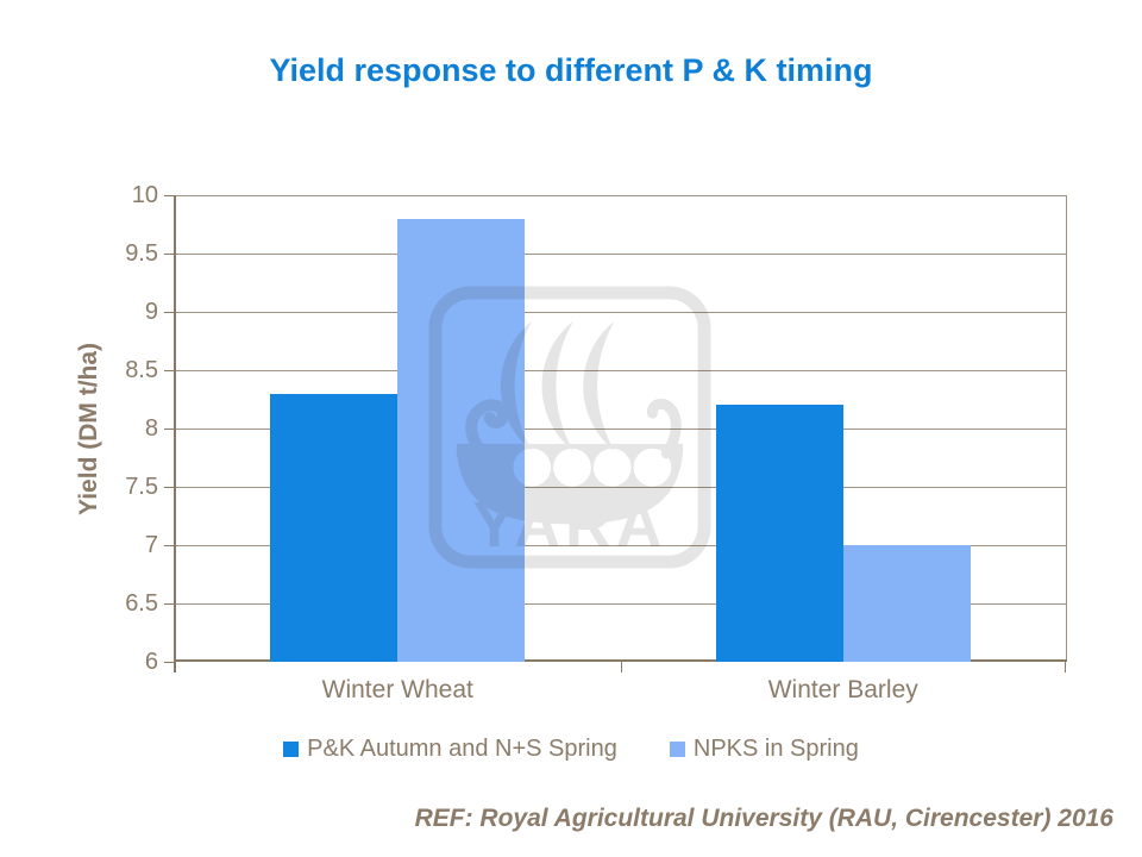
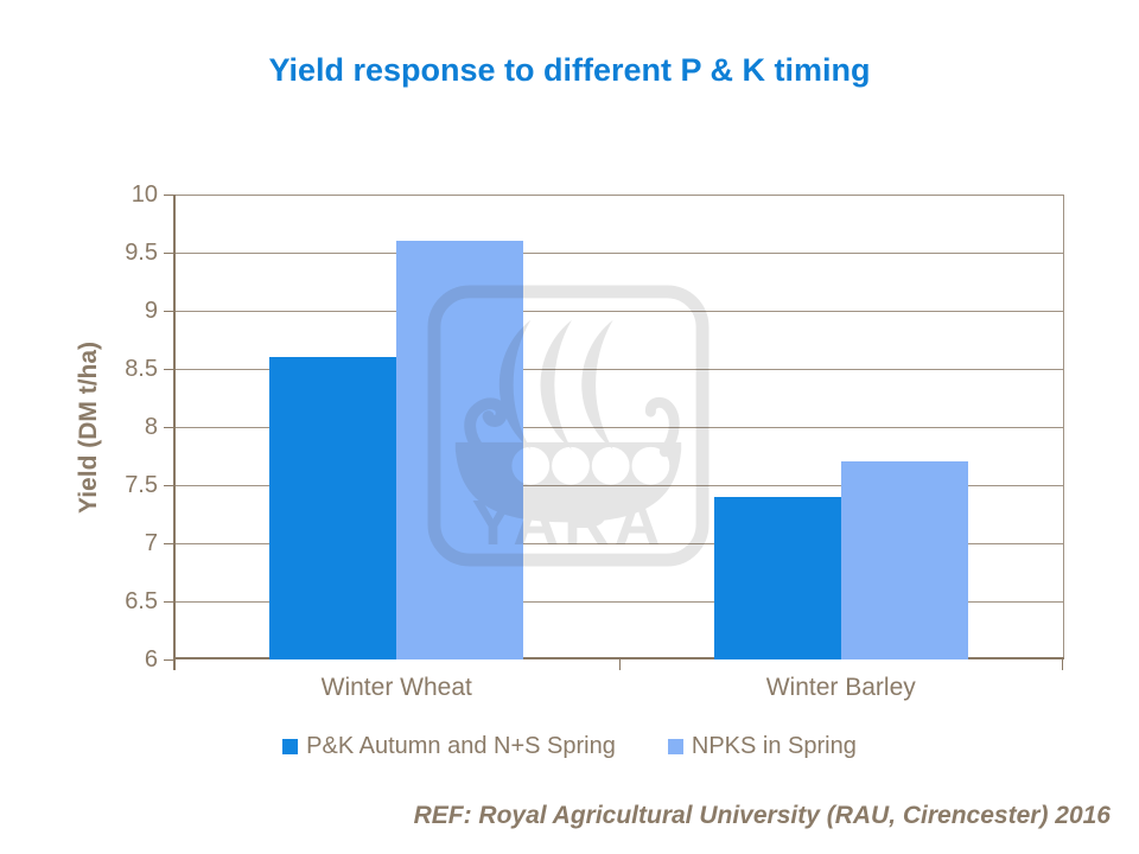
P&K Autumn and N+S Spring/Winter Wheat: 8.3 -> 8.6
NPKS in Spring/Winter Wheat: 9.8 -> 9.6
P&K Autumn and N+S Spring/Winter Barley: 8.2 -> 7.4
NPKS in Spring/Winter Barley: 7.0 -> 7.7
